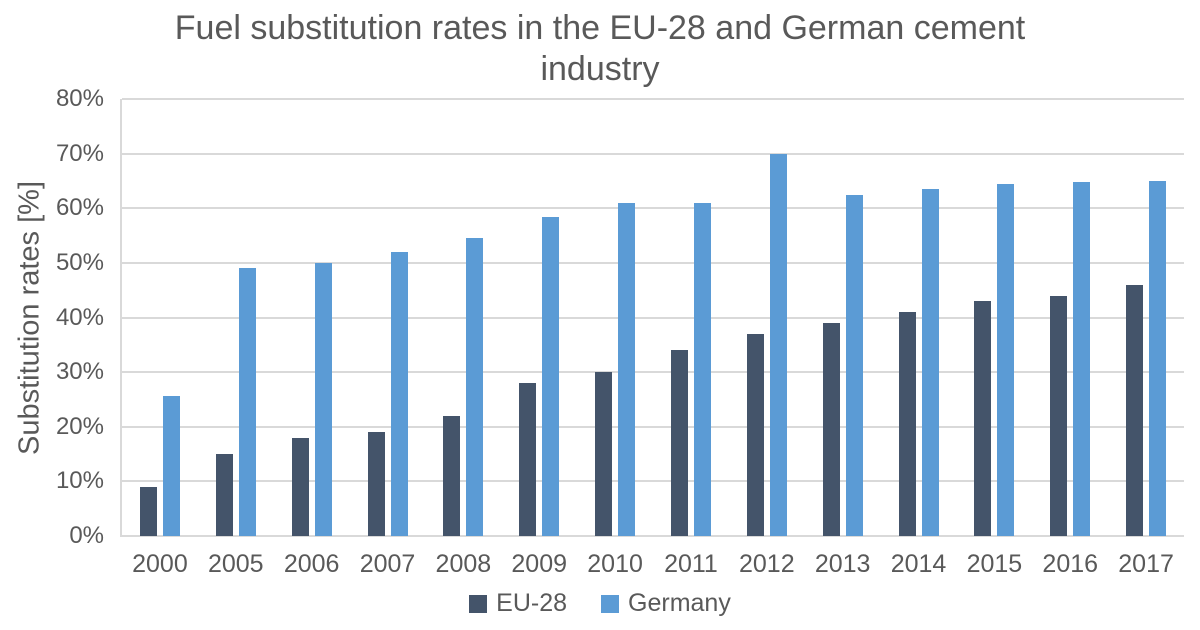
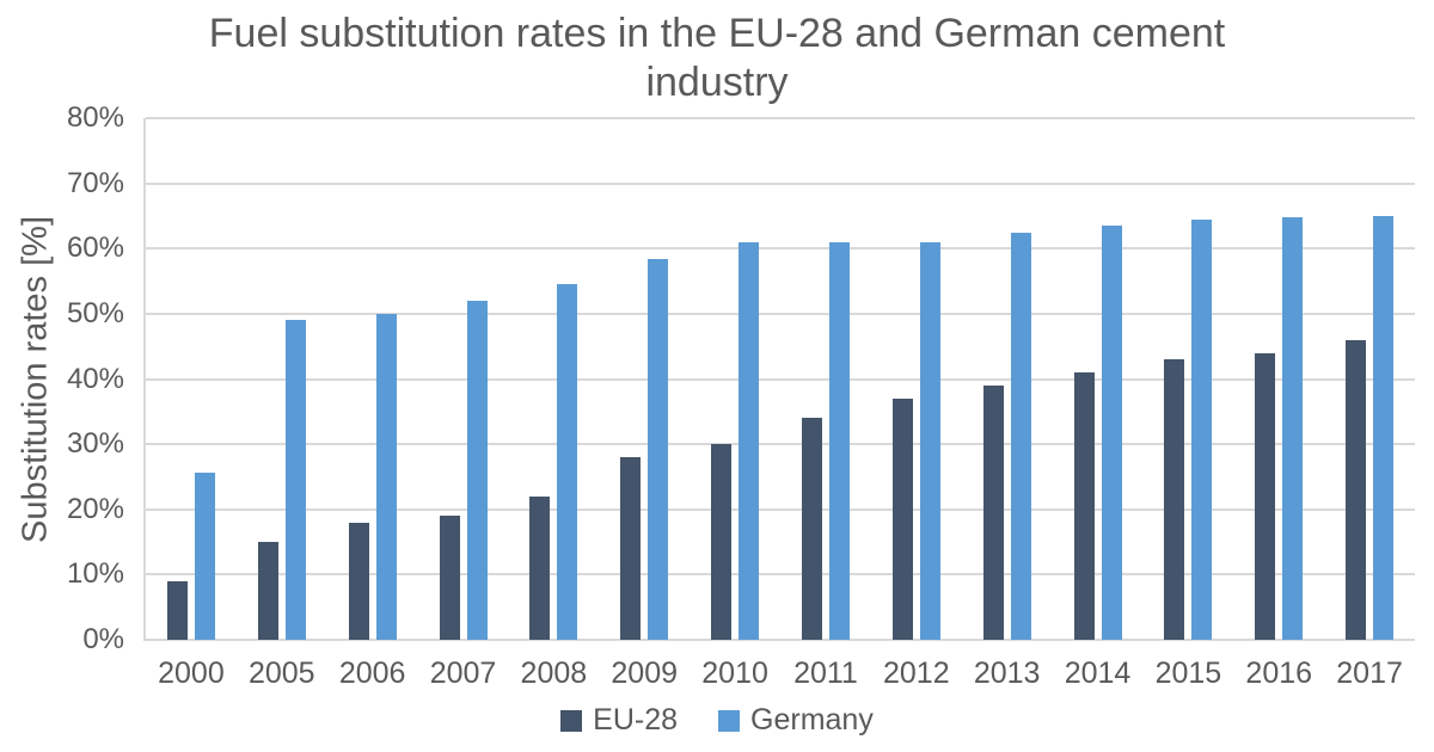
Germany/2012: 70% -> 61%
